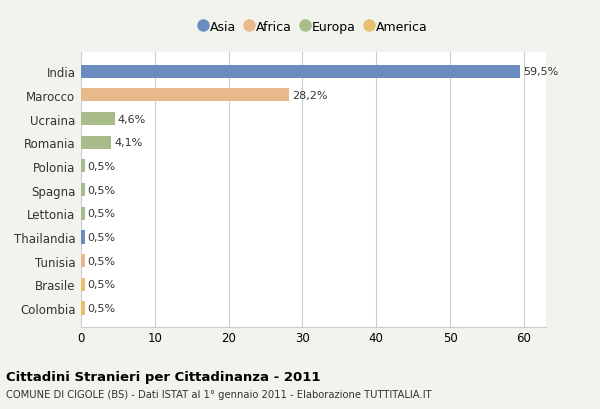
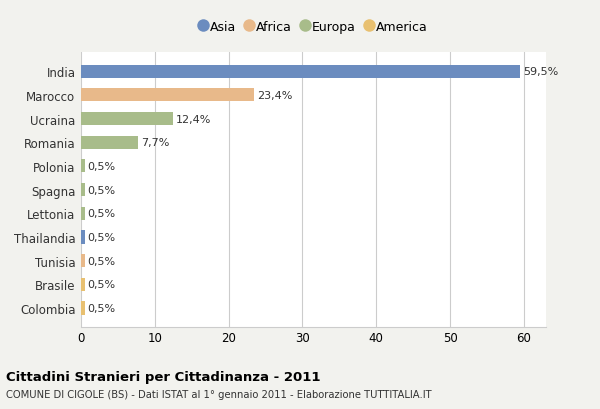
Marocco: 28,2% -> 23,4%
Ucraina: 4,6% -> 12,4%
Romania: 4,1% -> 7,7%
